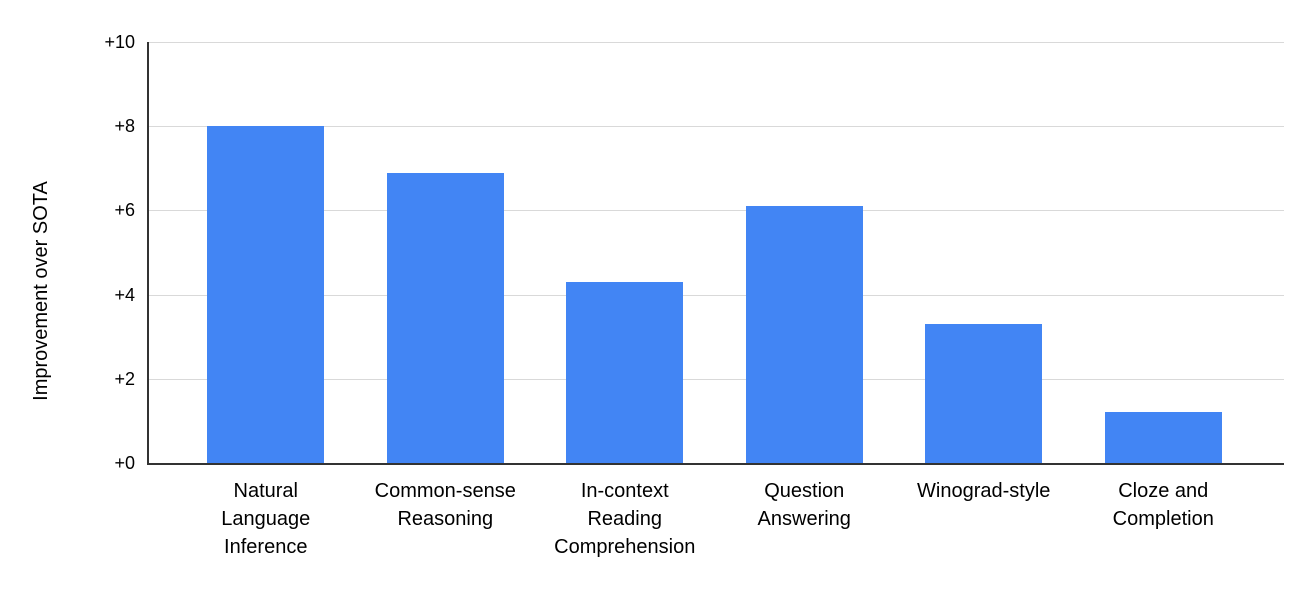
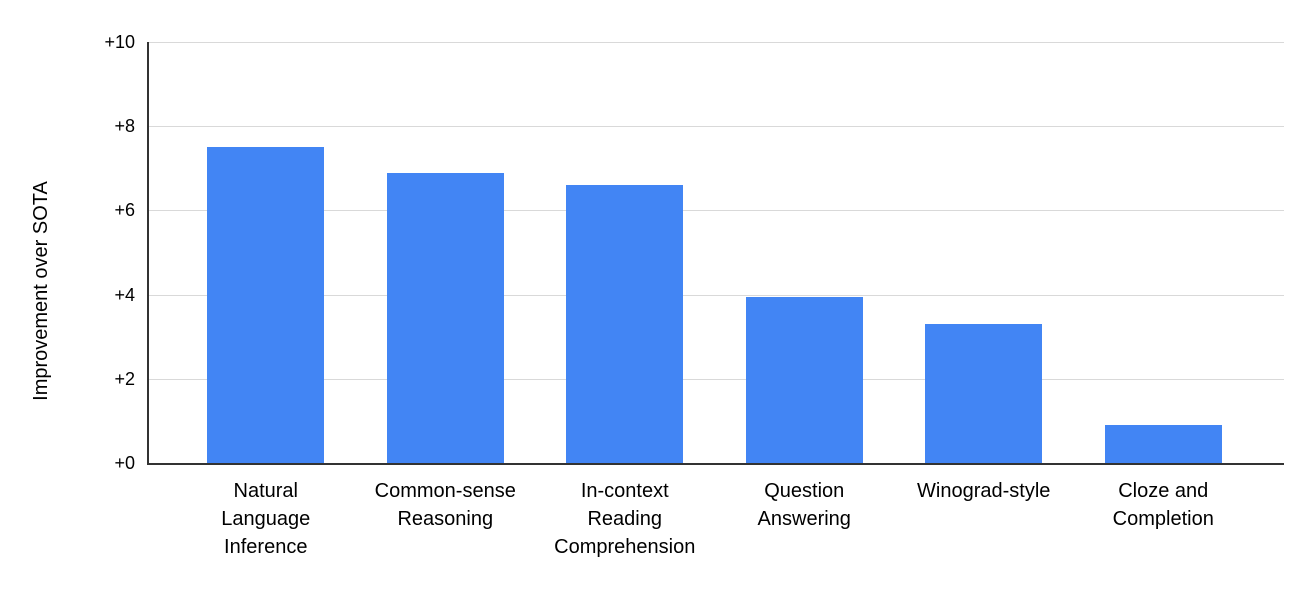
Natural Language Inference: 8.0 -> 7.5
In-context Reading Comprehension: 4.3 -> 6.6
Question Answering: 6.1 -> 4.0
Cloze and Completion: 1.2 -> 0.9
